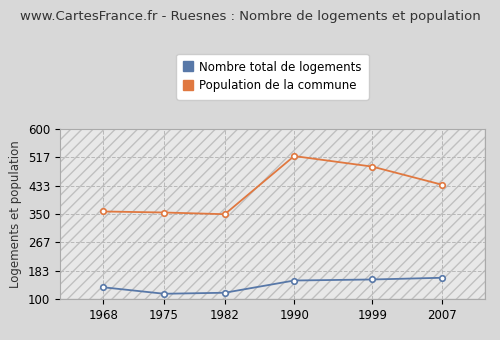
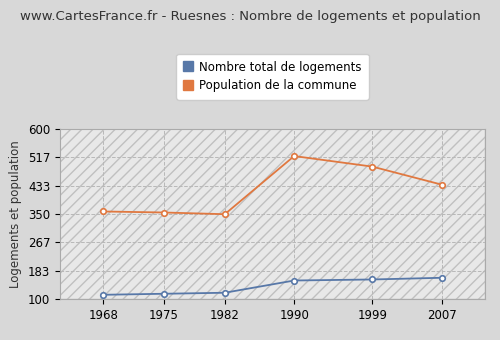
Nombre total de logements/1968: 135 -> 113
